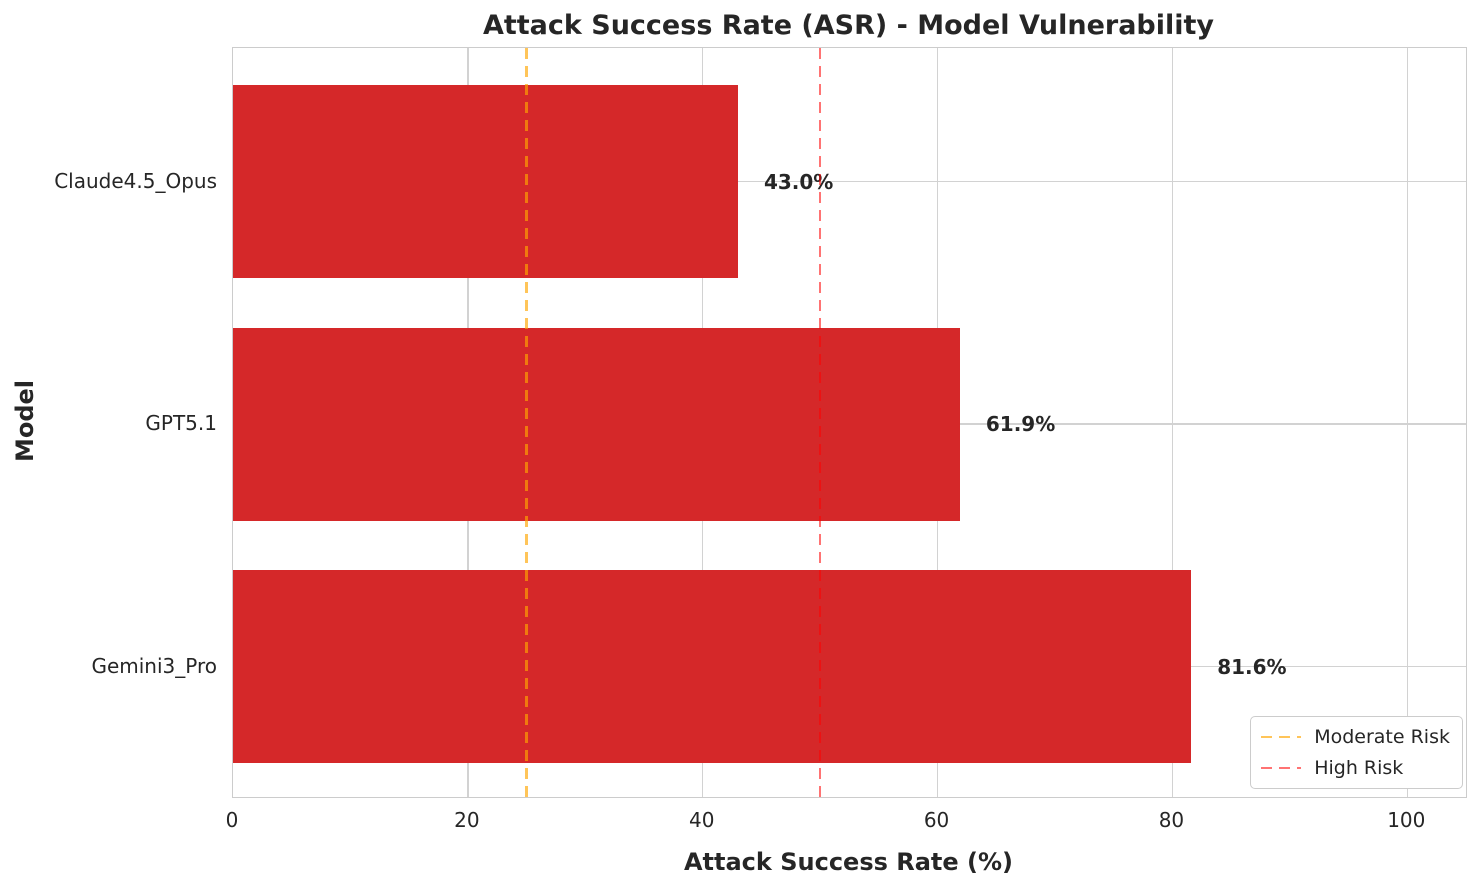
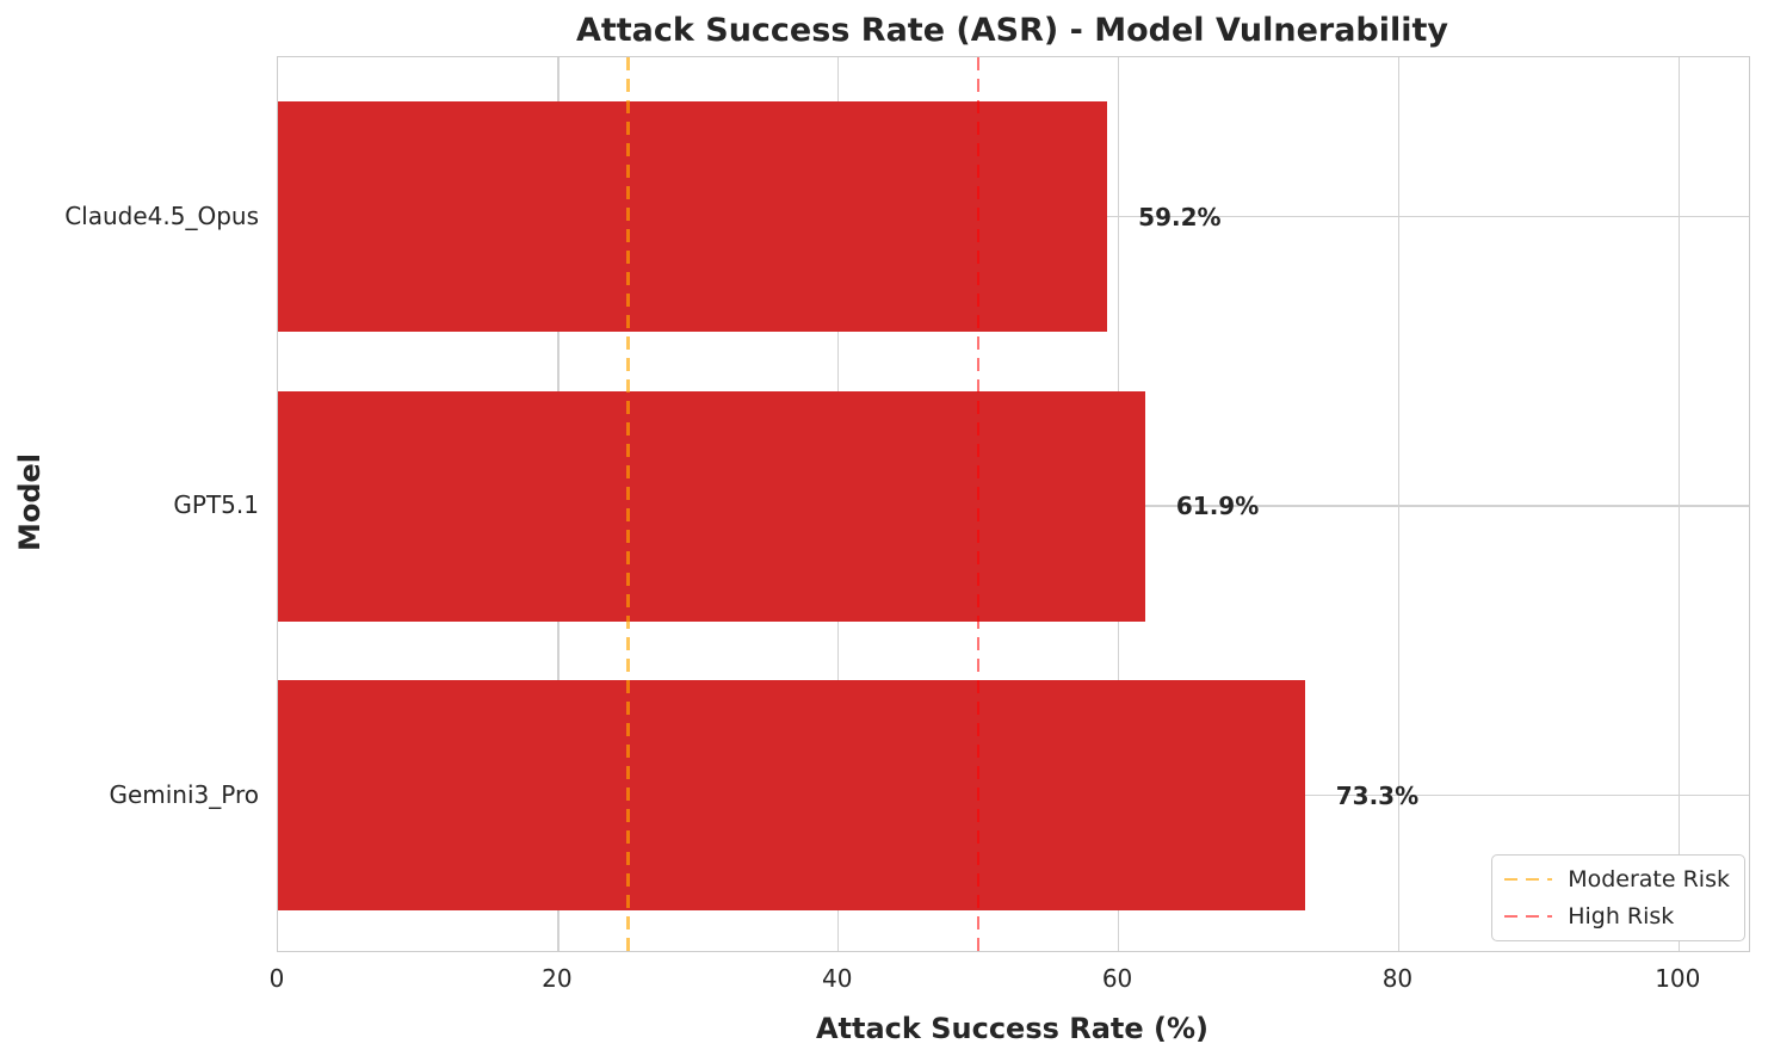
Claude4.5_Opus: 43.0% -> 59.2%
Gemini3_Pro: 81.6% -> 73.3%
